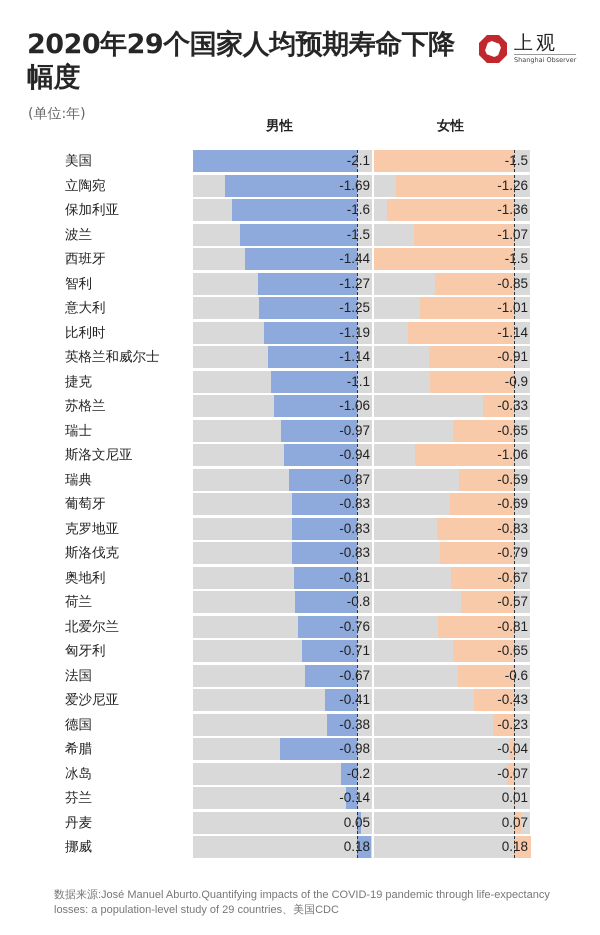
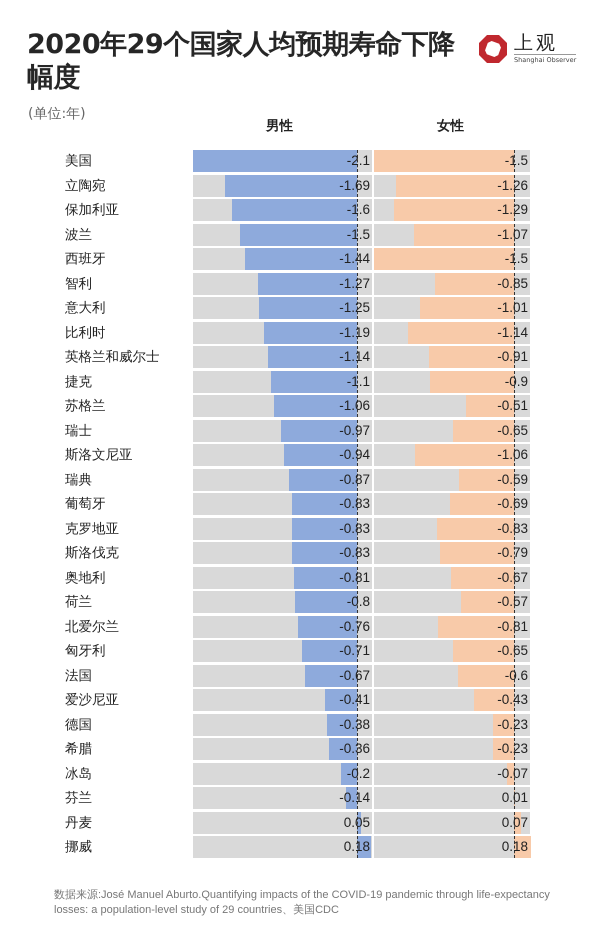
女性/保加利亚: -1.36 -> -1.29
女性/苏格兰: -0.33 -> -0.51
男性/希腊: -0.98 -> -0.36
女性/希腊: -0.04 -> -0.23
